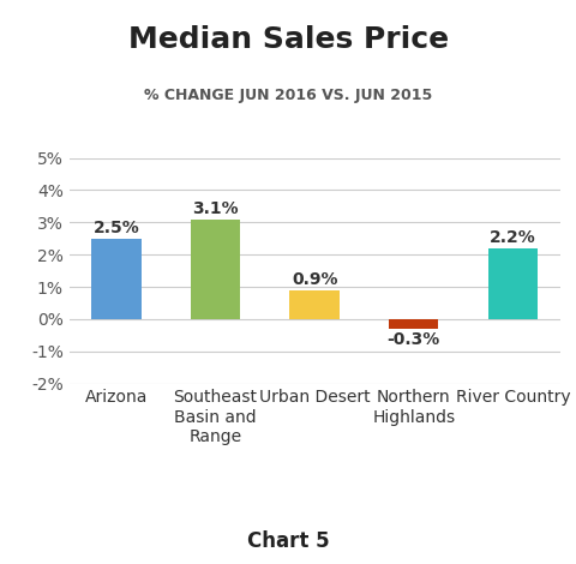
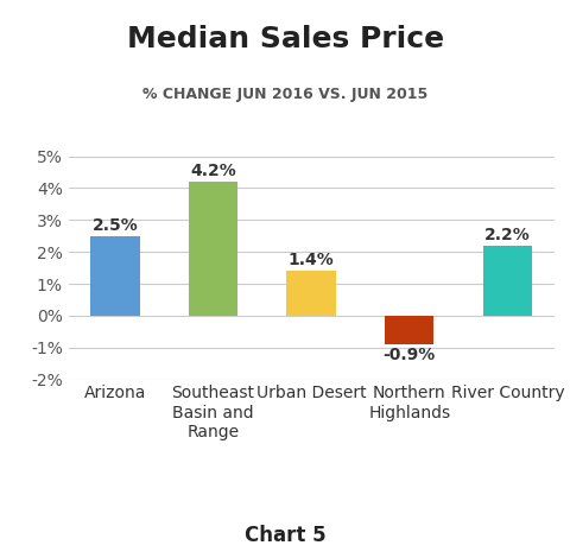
Southeast Basin and Range: 3.1% -> 4.2%
Urban Desert: 0.9% -> 1.4%
Northern Highlands: -0.3% -> -0.9%
